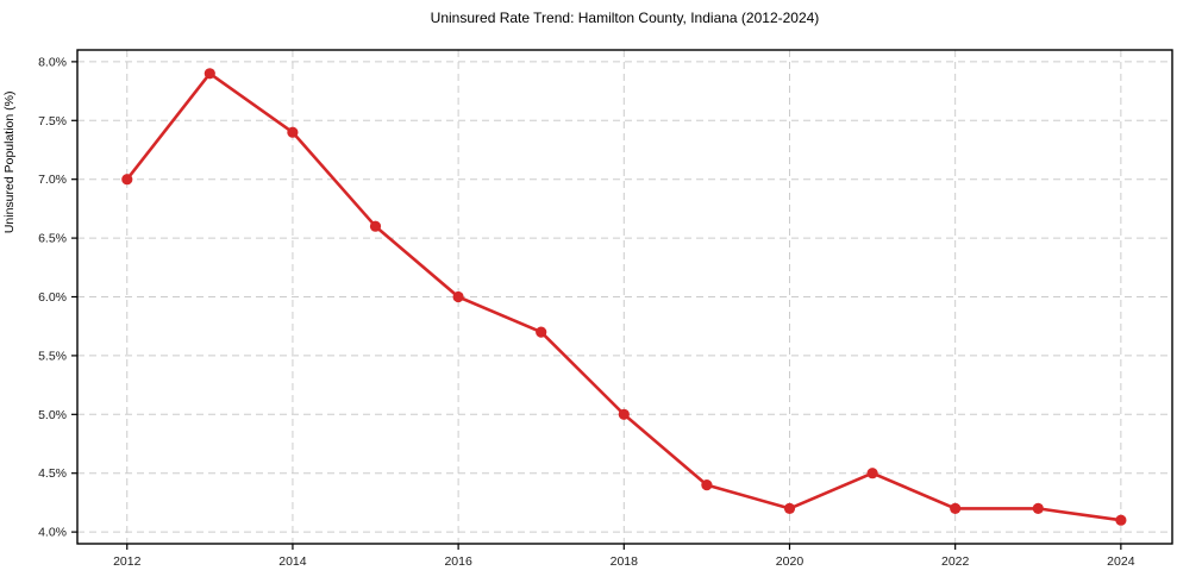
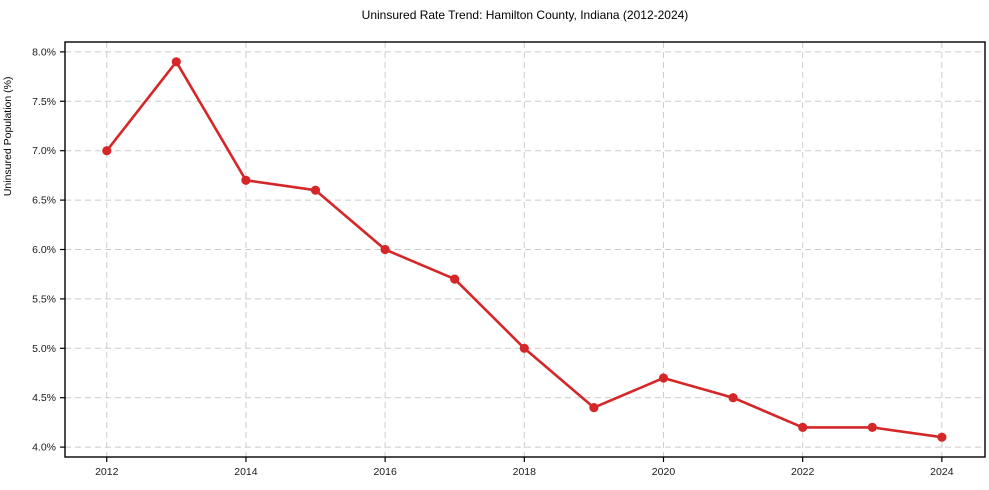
2014: 7.4% -> 6.7%
2020: 4.2% -> 4.7%
